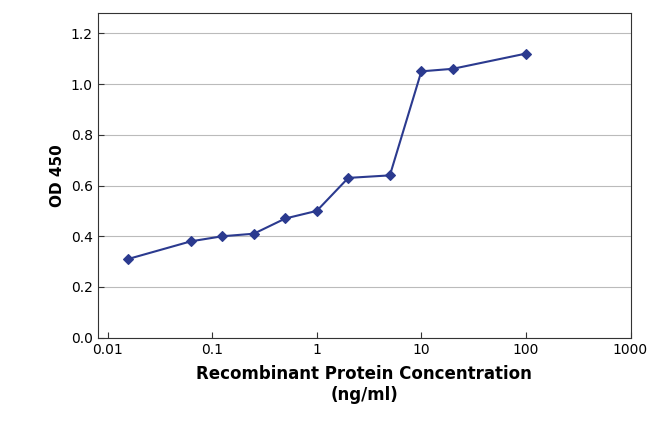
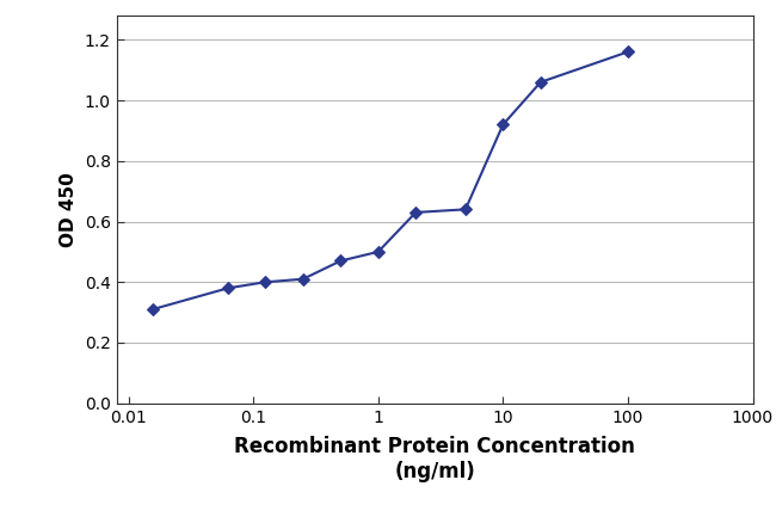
10: 1.05 -> 0.92
100: 1.12 -> 1.16
